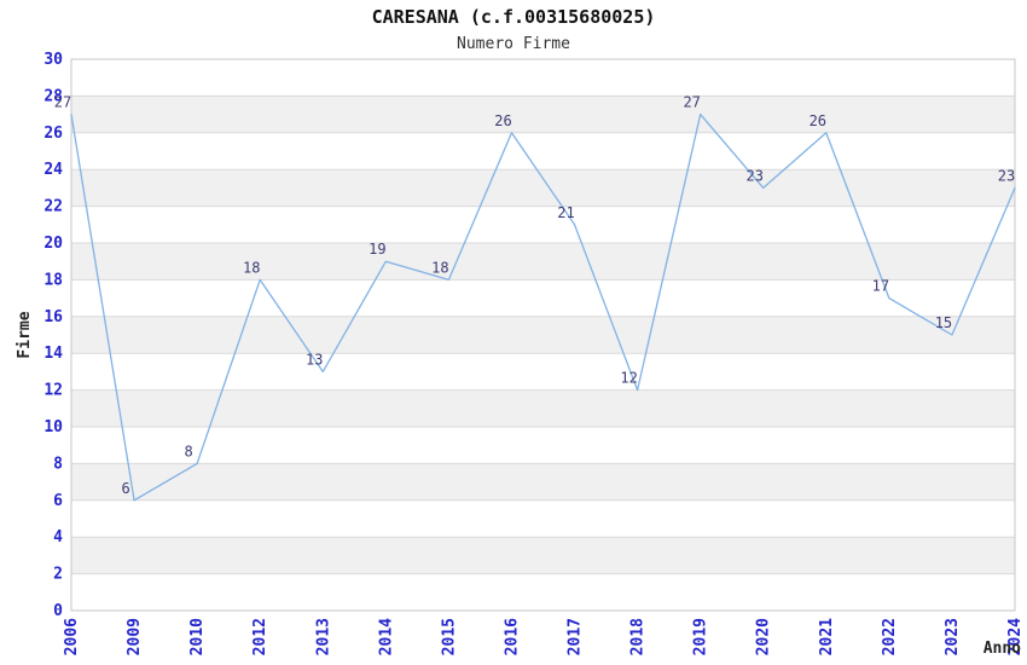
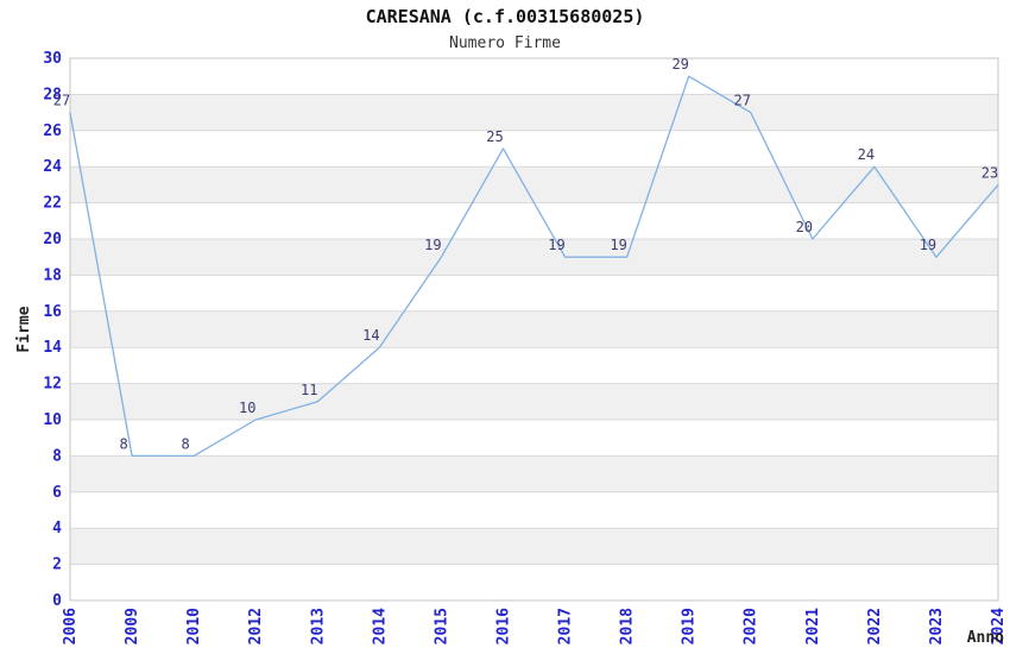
2009: 6 -> 8
2012: 18 -> 10
2013: 13 -> 11
2014: 19 -> 14
2015: 18 -> 19
2016: 26 -> 25
2017: 21 -> 19
2018: 12 -> 19
2019: 27 -> 29
2020: 23 -> 27
2021: 26 -> 20
2022: 17 -> 24
2023: 15 -> 19
